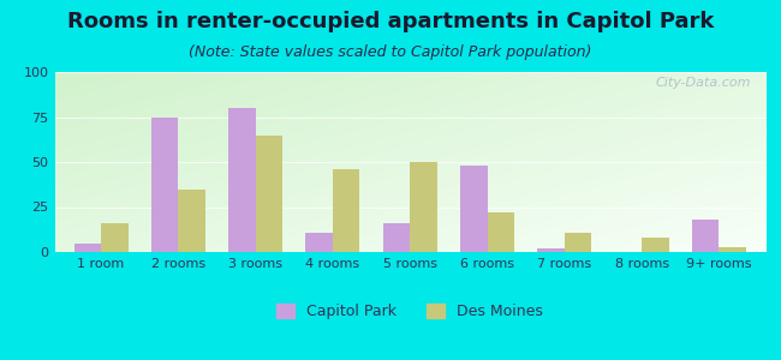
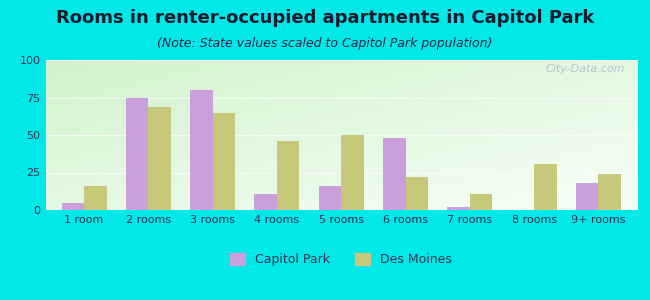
Des Moines/2 rooms: 35 -> 69
Des Moines/8 rooms: 8 -> 31
Des Moines/9+ rooms: 3 -> 24
